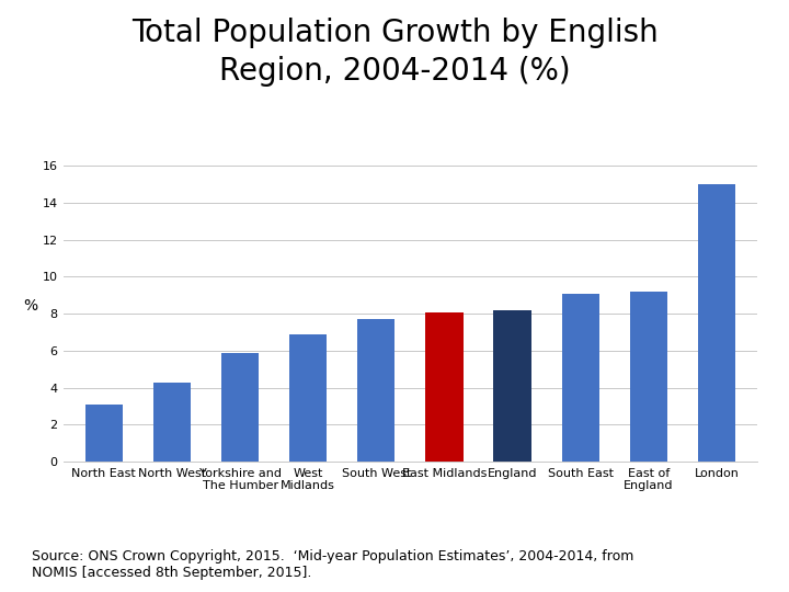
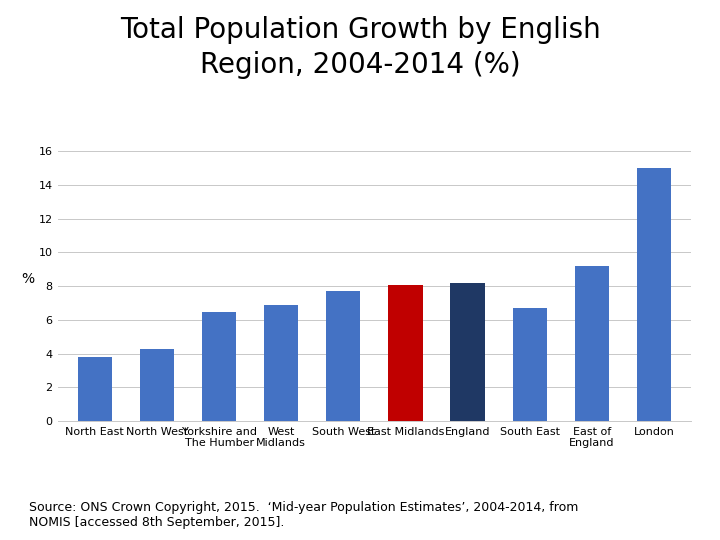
North East: 3.1 -> 3.8
Yorkshire and The Humber: 5.9 -> 6.5
South East: 9.1 -> 6.7
